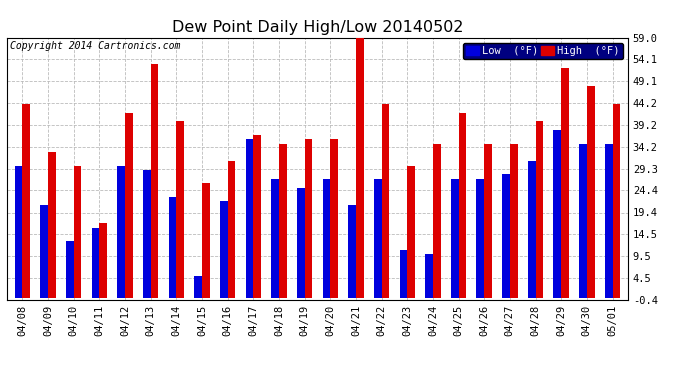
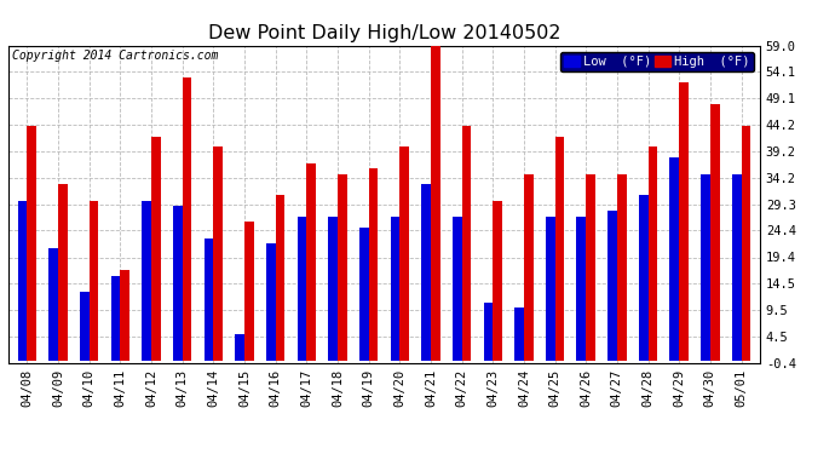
Low (°F)/04/17: 36 -> 27
High (°F)/04/20: 36 -> 40
Low (°F)/04/21: 21 -> 33
